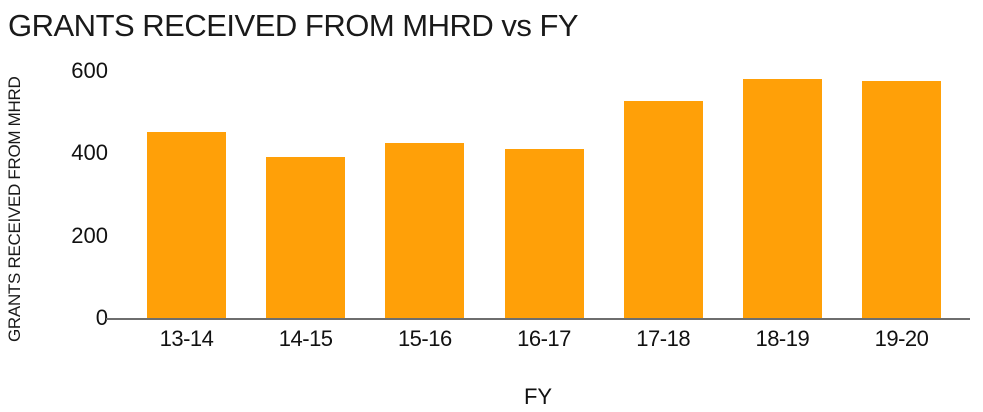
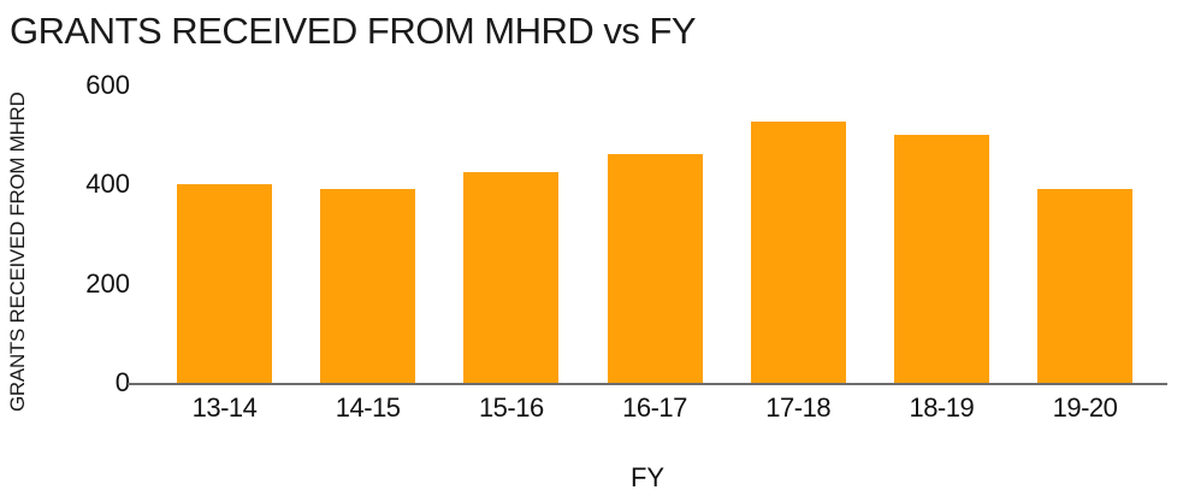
13-14: 450 -> 400
16-17: 410 -> 460
18-19: 580 -> 500
19-20: 580 -> 390
